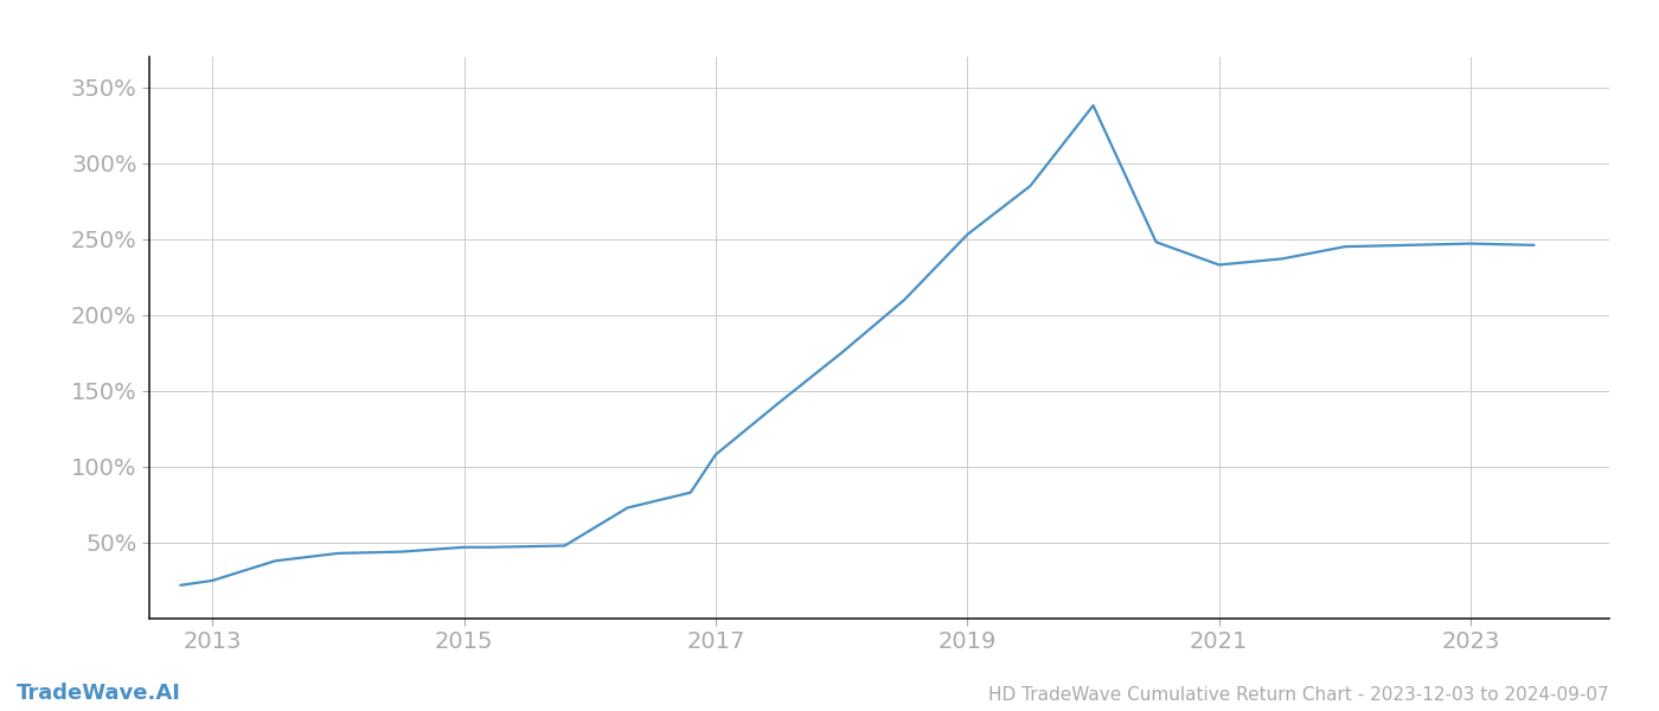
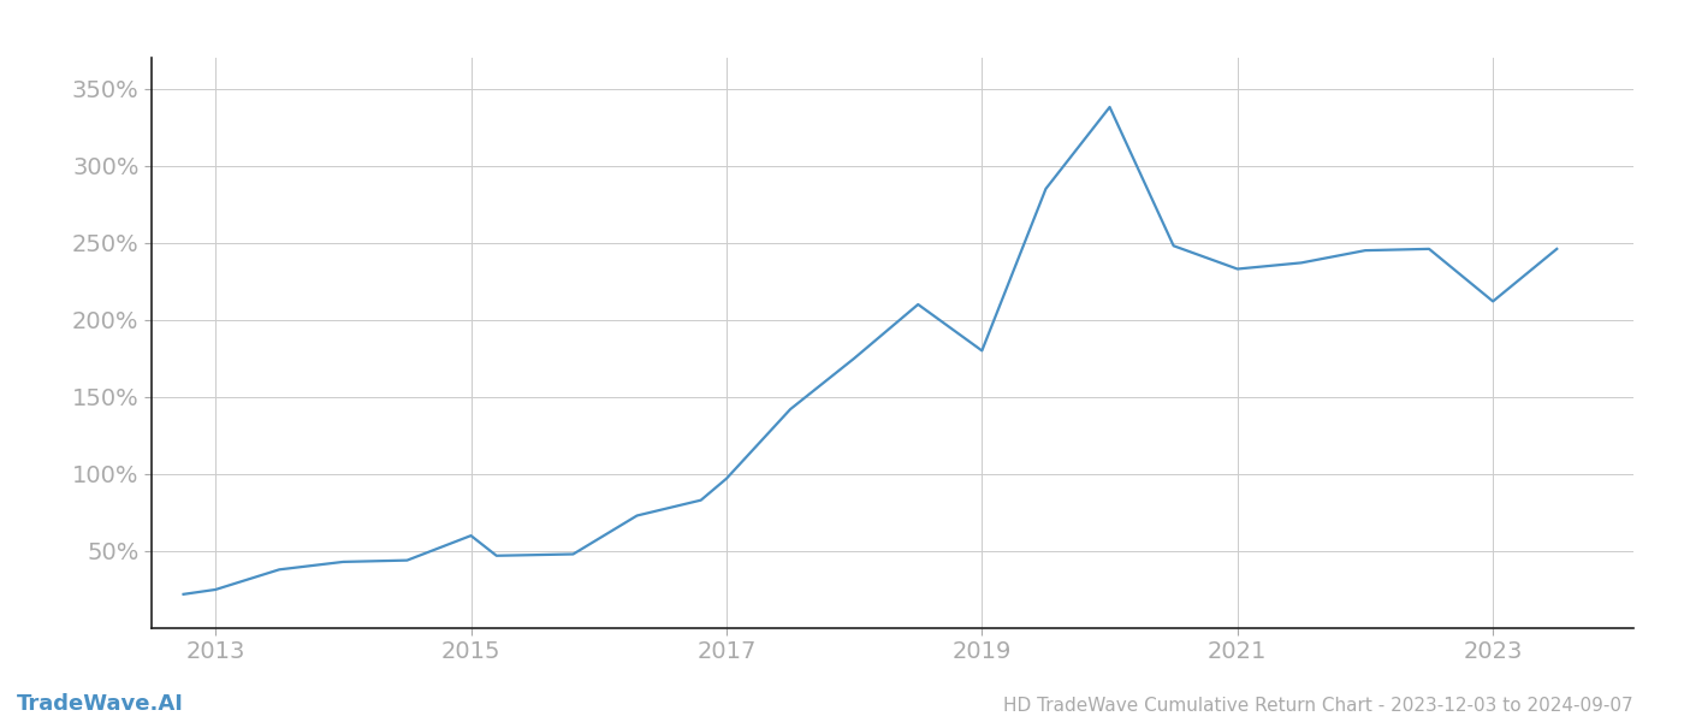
2015: 47% -> 60%
2017: 108% -> 97%
2019: 253% -> 180%
2023: 247% -> 212%
